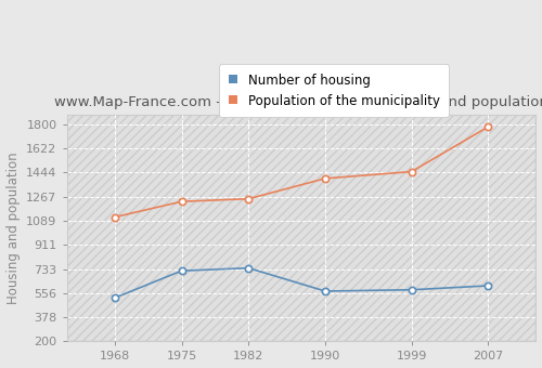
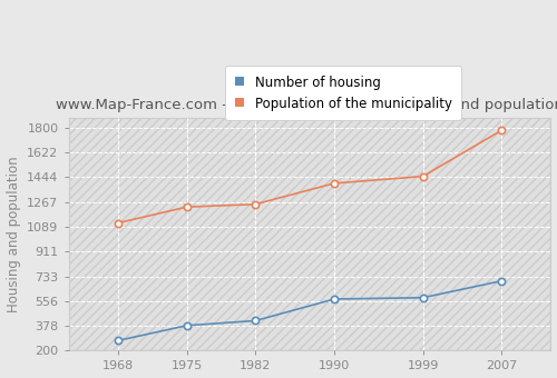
Number of housing/1968: 520 -> 270
Number of housing/1975: 720 -> 380
Number of housing/1982: 740 -> 420
Number of housing/2007: 610 -> 700
